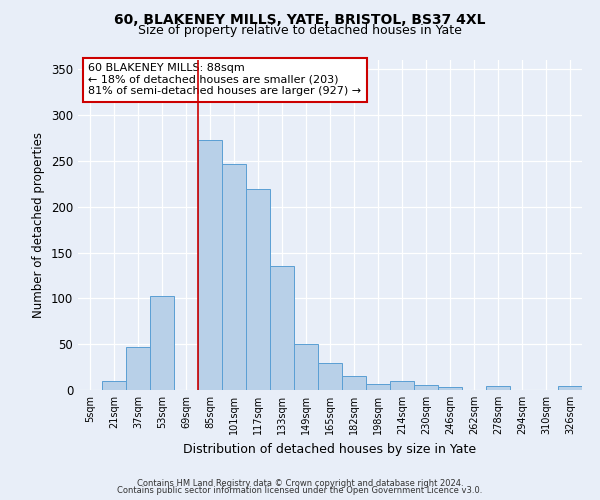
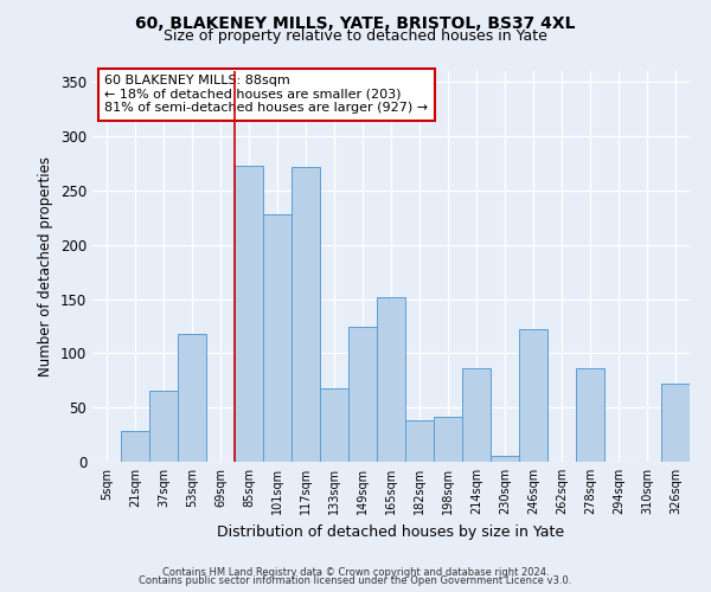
21sqm: 10 -> 28
37sqm: 47 -> 66
53sqm: 103 -> 118
101sqm: 247 -> 228
117sqm: 219 -> 272
133sqm: 135 -> 68
149sqm: 50 -> 124
165sqm: 30 -> 152
182sqm: 15 -> 38
198sqm: 7 -> 42
214sqm: 10 -> 86
246sqm: 3 -> 122
278sqm: 4 -> 86
326sqm: 4 -> 72
